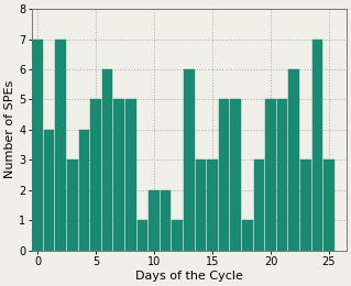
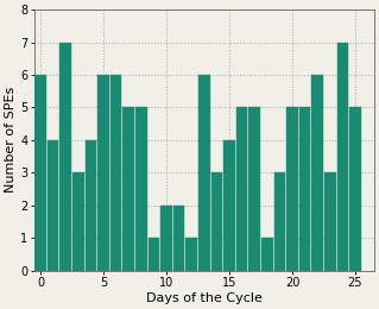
0: 7 -> 6
5: 5 -> 6
15: 3 -> 4
25: 3 -> 5
